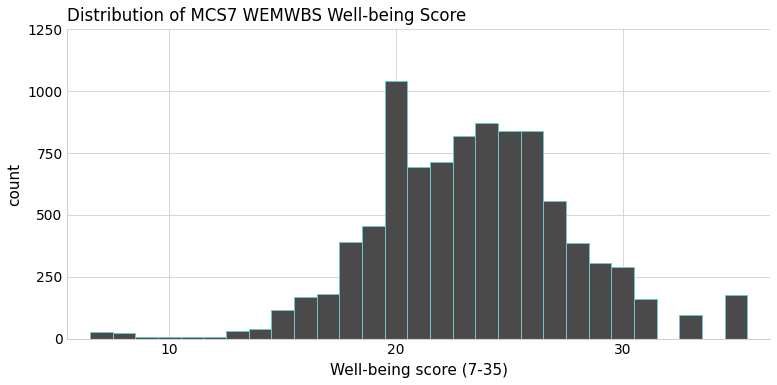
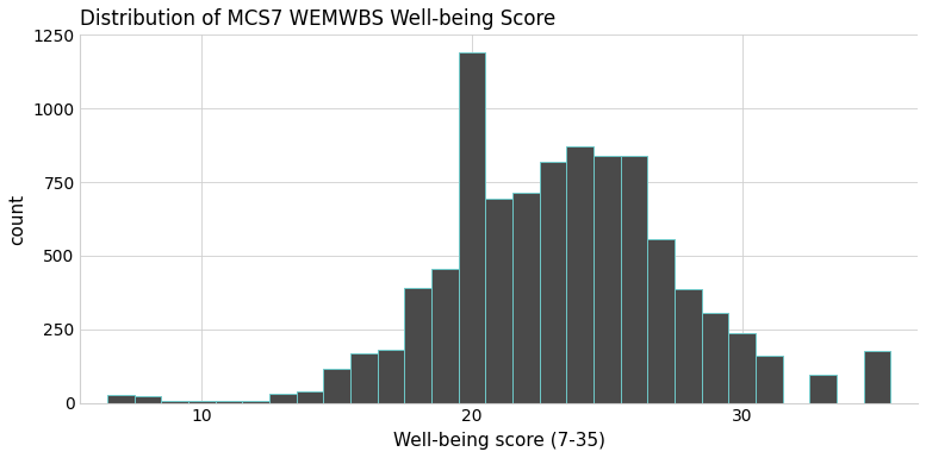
20: 1040 -> 1190
30: 290 -> 235
